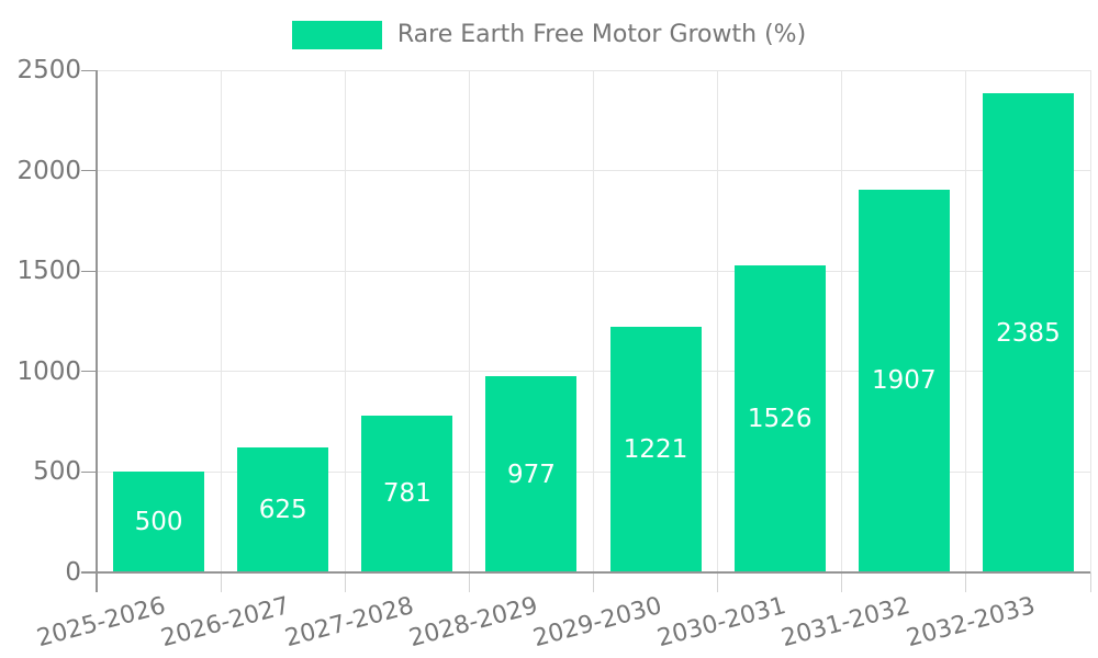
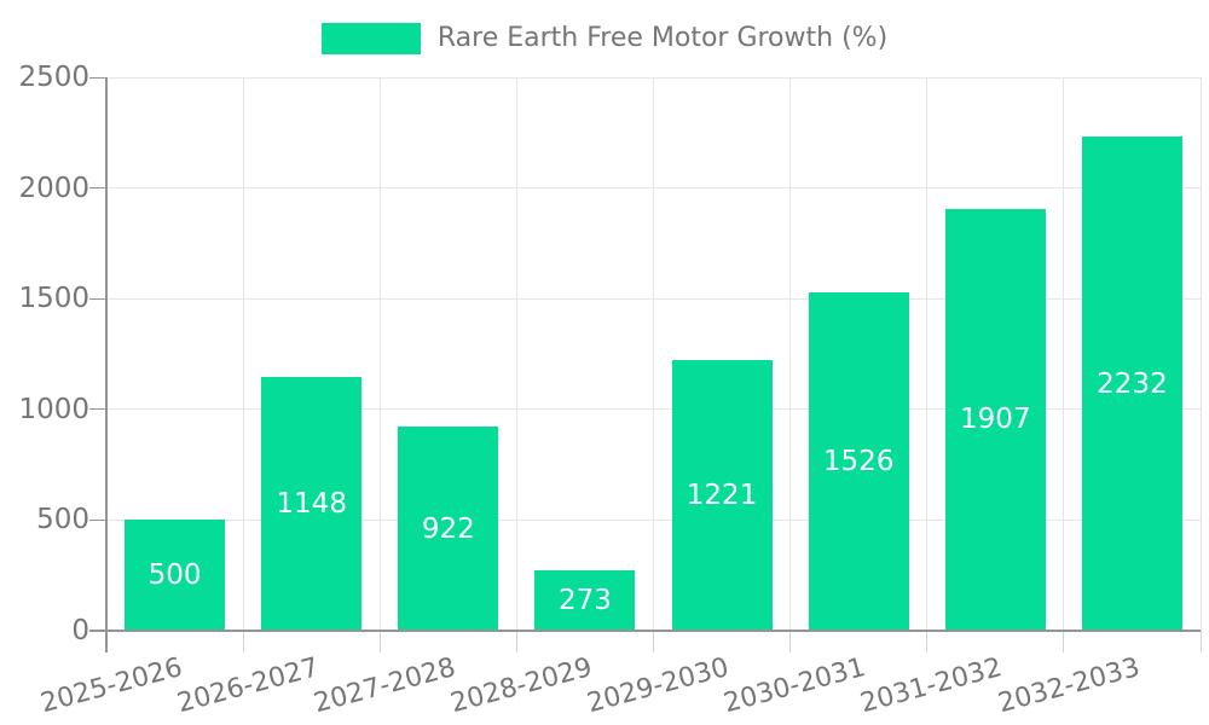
2026-2027: 625 -> 1148
2027-2028: 781 -> 922
2028-2029: 977 -> 273
2032-2033: 2385 -> 2232
